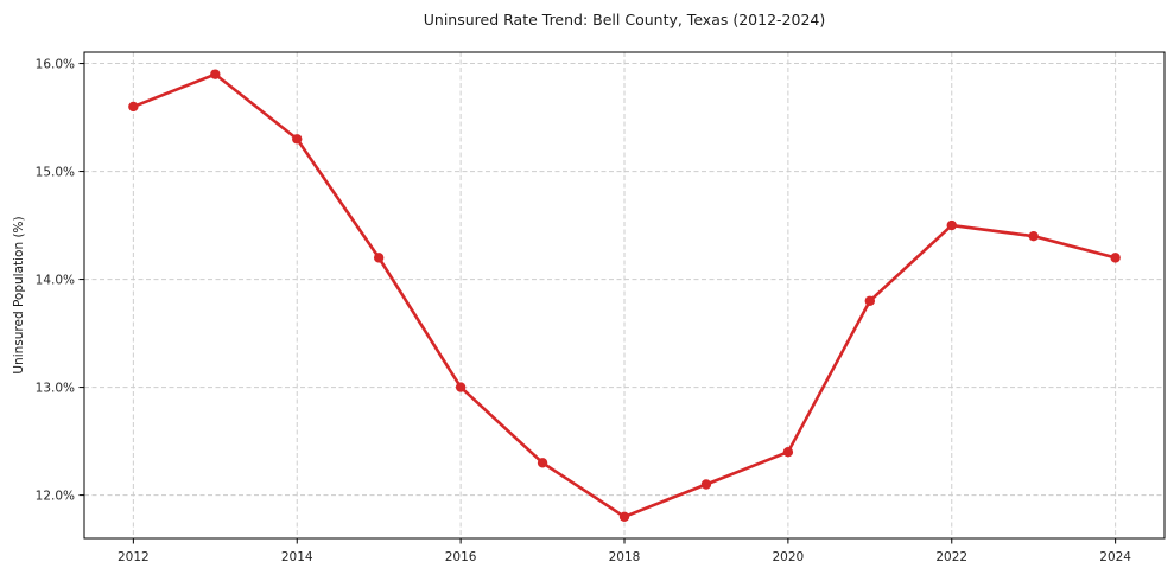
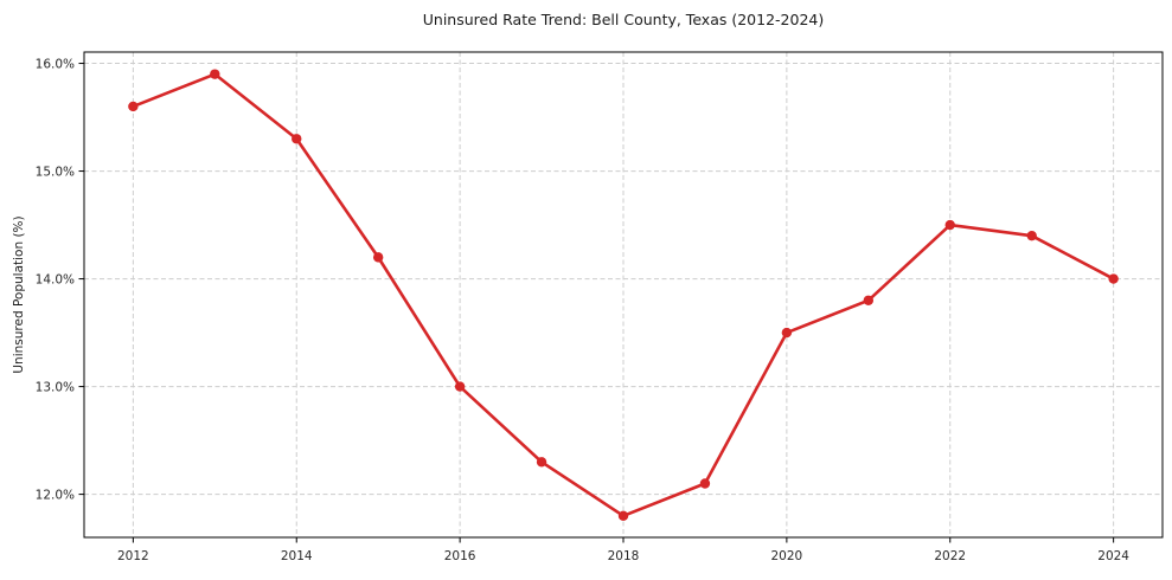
2020: 12.4% -> 13.5%
2024: 14.2% -> 14.0%
